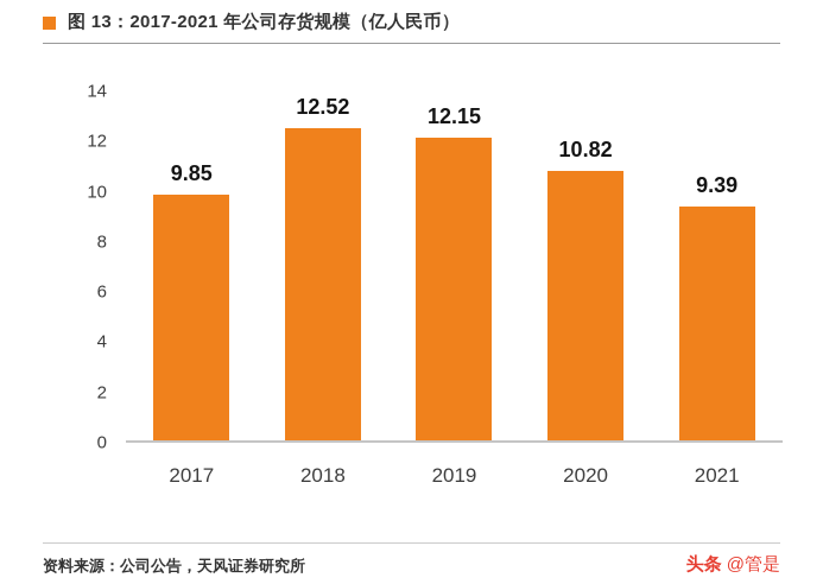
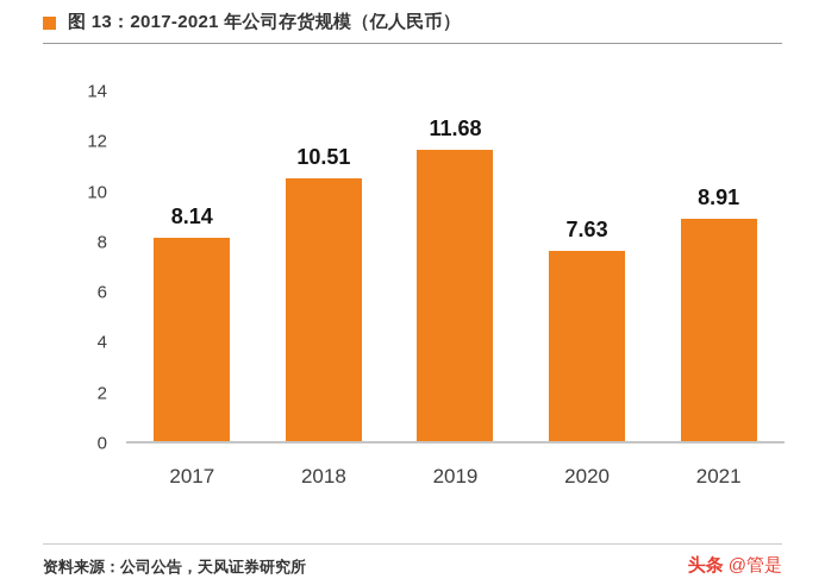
2017: 9.85 -> 8.14
2018: 12.52 -> 10.51
2019: 12.15 -> 11.68
2020: 10.82 -> 7.63
2021: 9.39 -> 8.91
